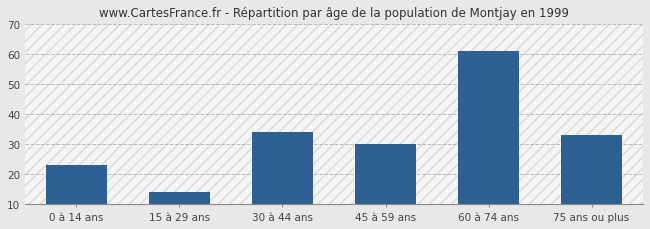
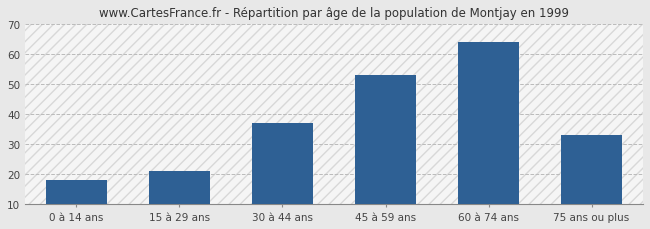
0 à 14 ans: 23 -> 18
15 à 29 ans: 14 -> 21
30 à 44 ans: 34 -> 37
45 à 59 ans: 30 -> 53
60 à 74 ans: 61 -> 64
